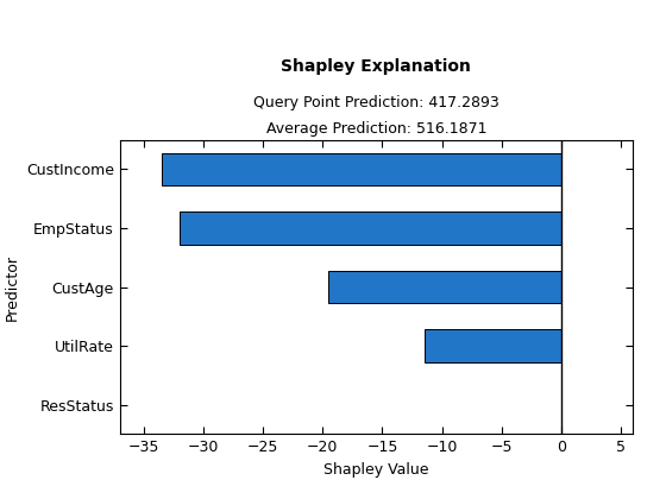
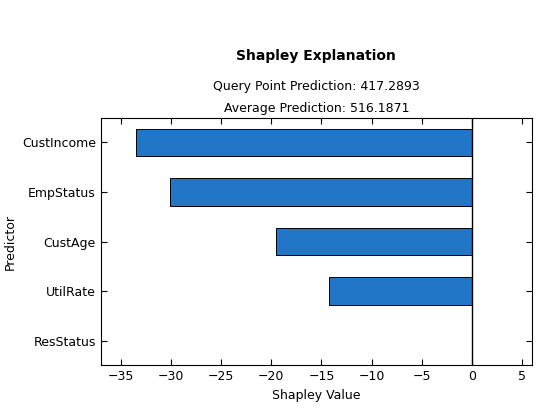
EmpStatus: -32.0 -> -30.1
UtilRate: -11.5 -> -14.2
